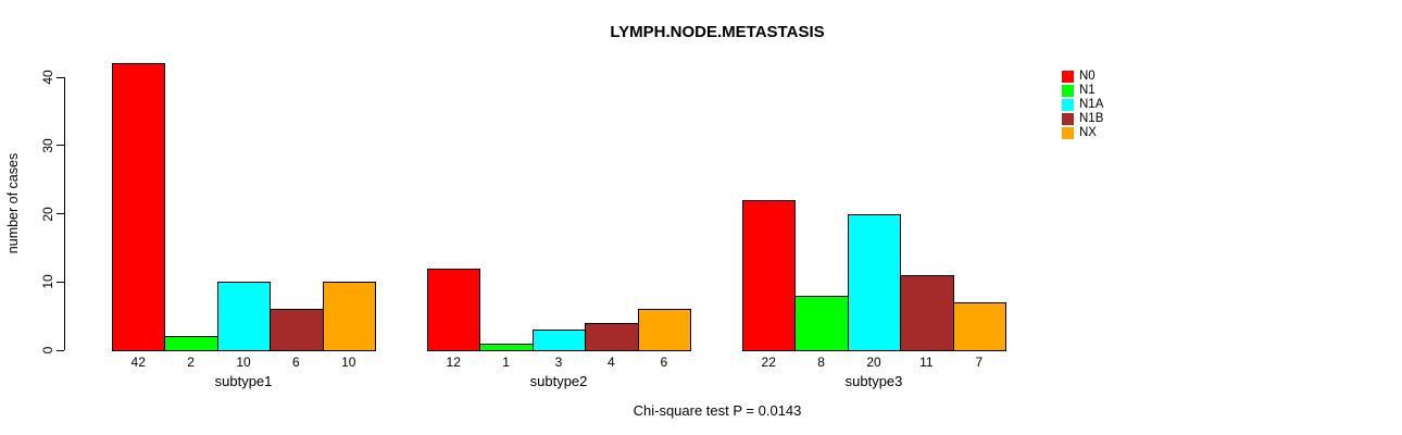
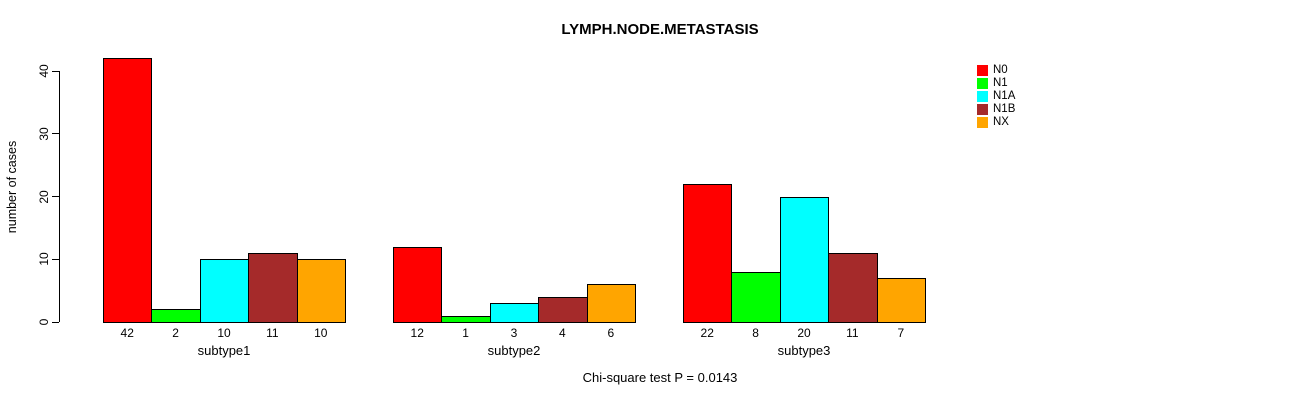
N1B/subtype1: 6 -> 11
